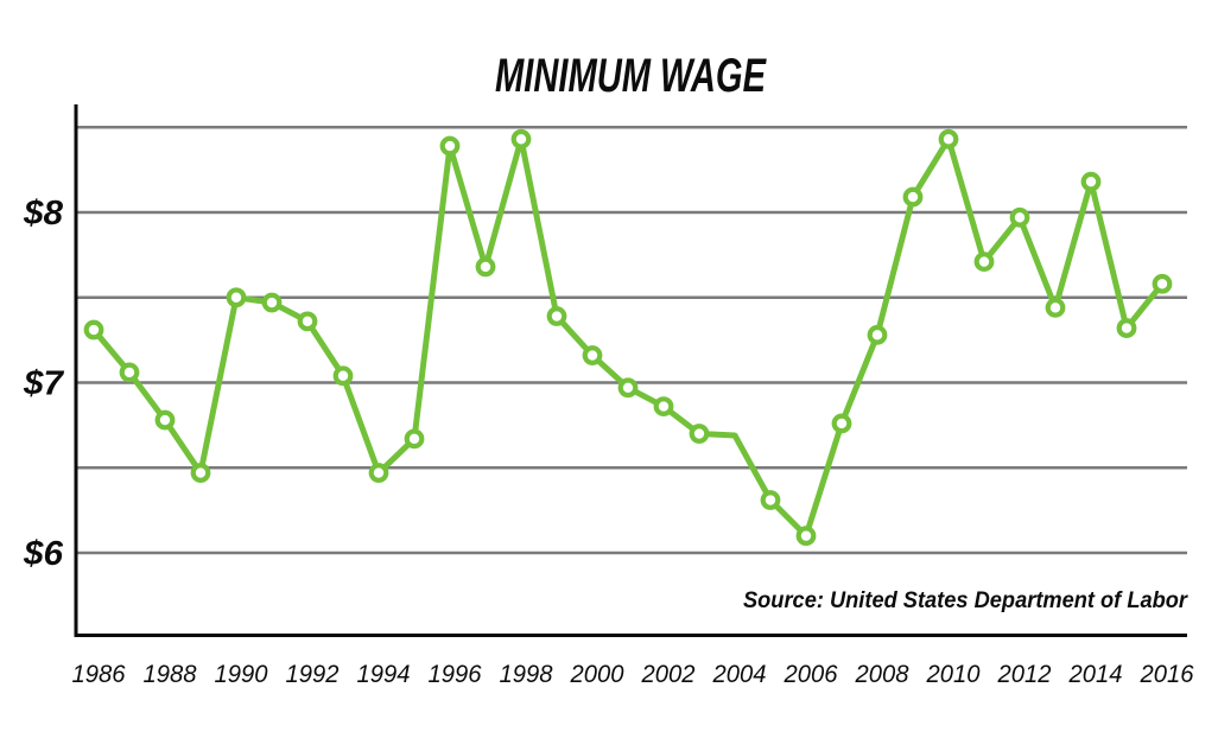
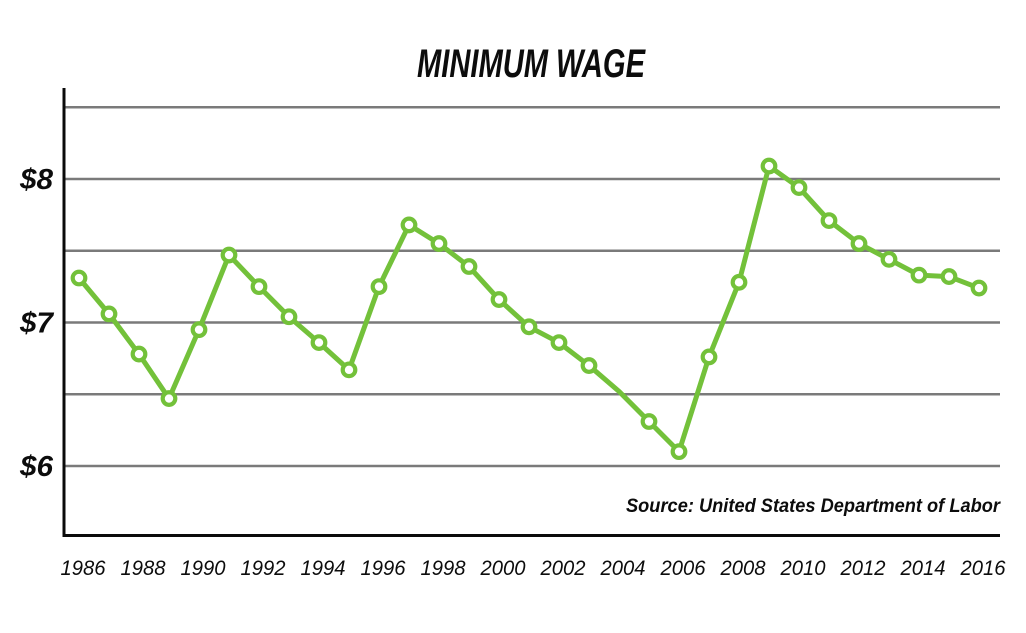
1990: $7.50 -> $6.95
1992: $7.36 -> $7.25
1994: $6.47 -> $6.86
1996: $8.39 -> $7.25
1998: $8.43 -> $7.55
2004: $6.69 -> $6.52
2010: $8.43 -> $7.94
2012: $7.97 -> $7.55
2014: $8.18 -> $7.33
2016: $7.58 -> $7.24
